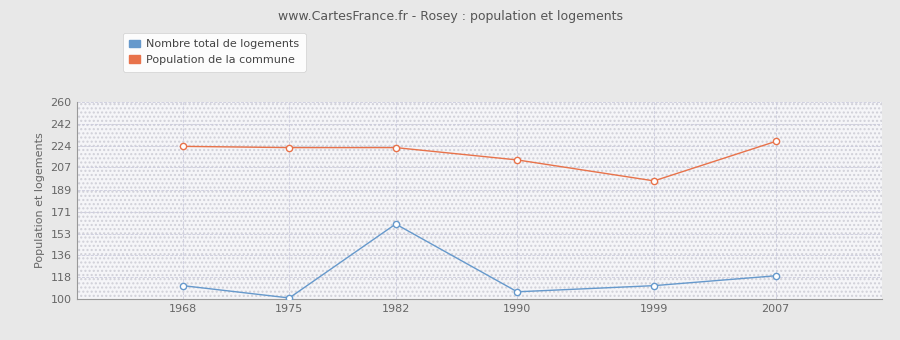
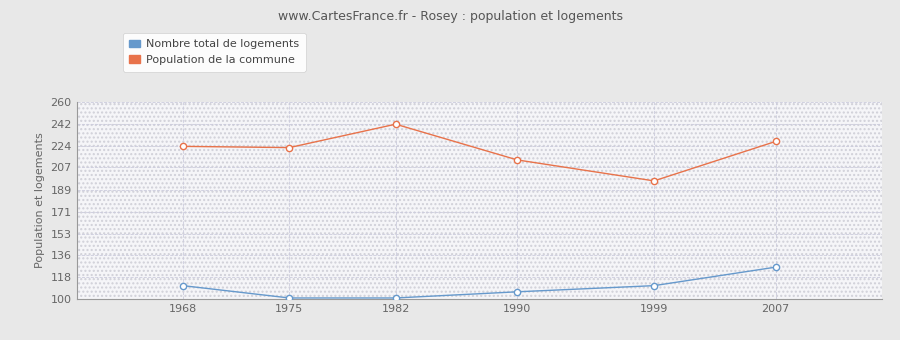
Population de la commune/1982: 223 -> 242
Nombre total de logements/1982: 161 -> 101
Nombre total de logements/2007: 119 -> 126
